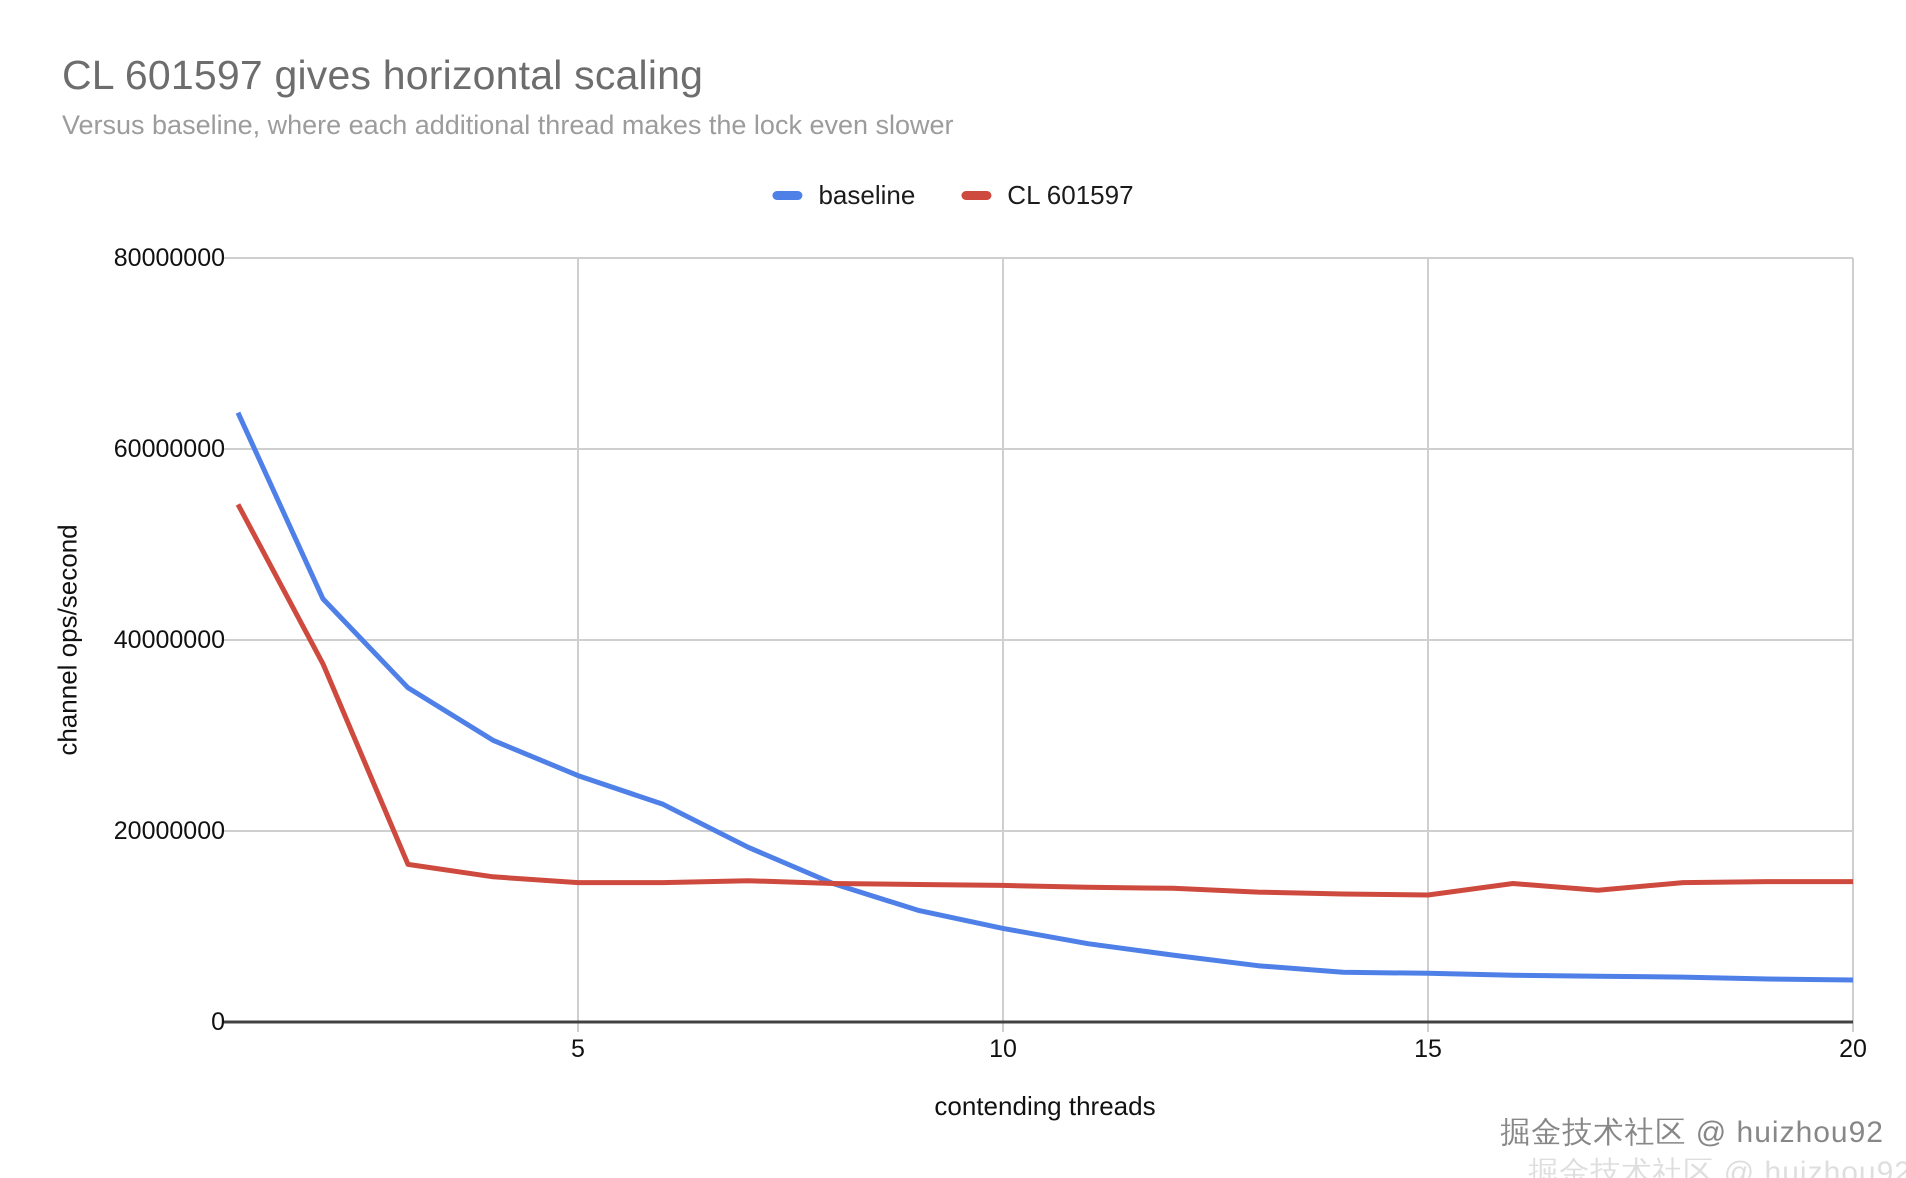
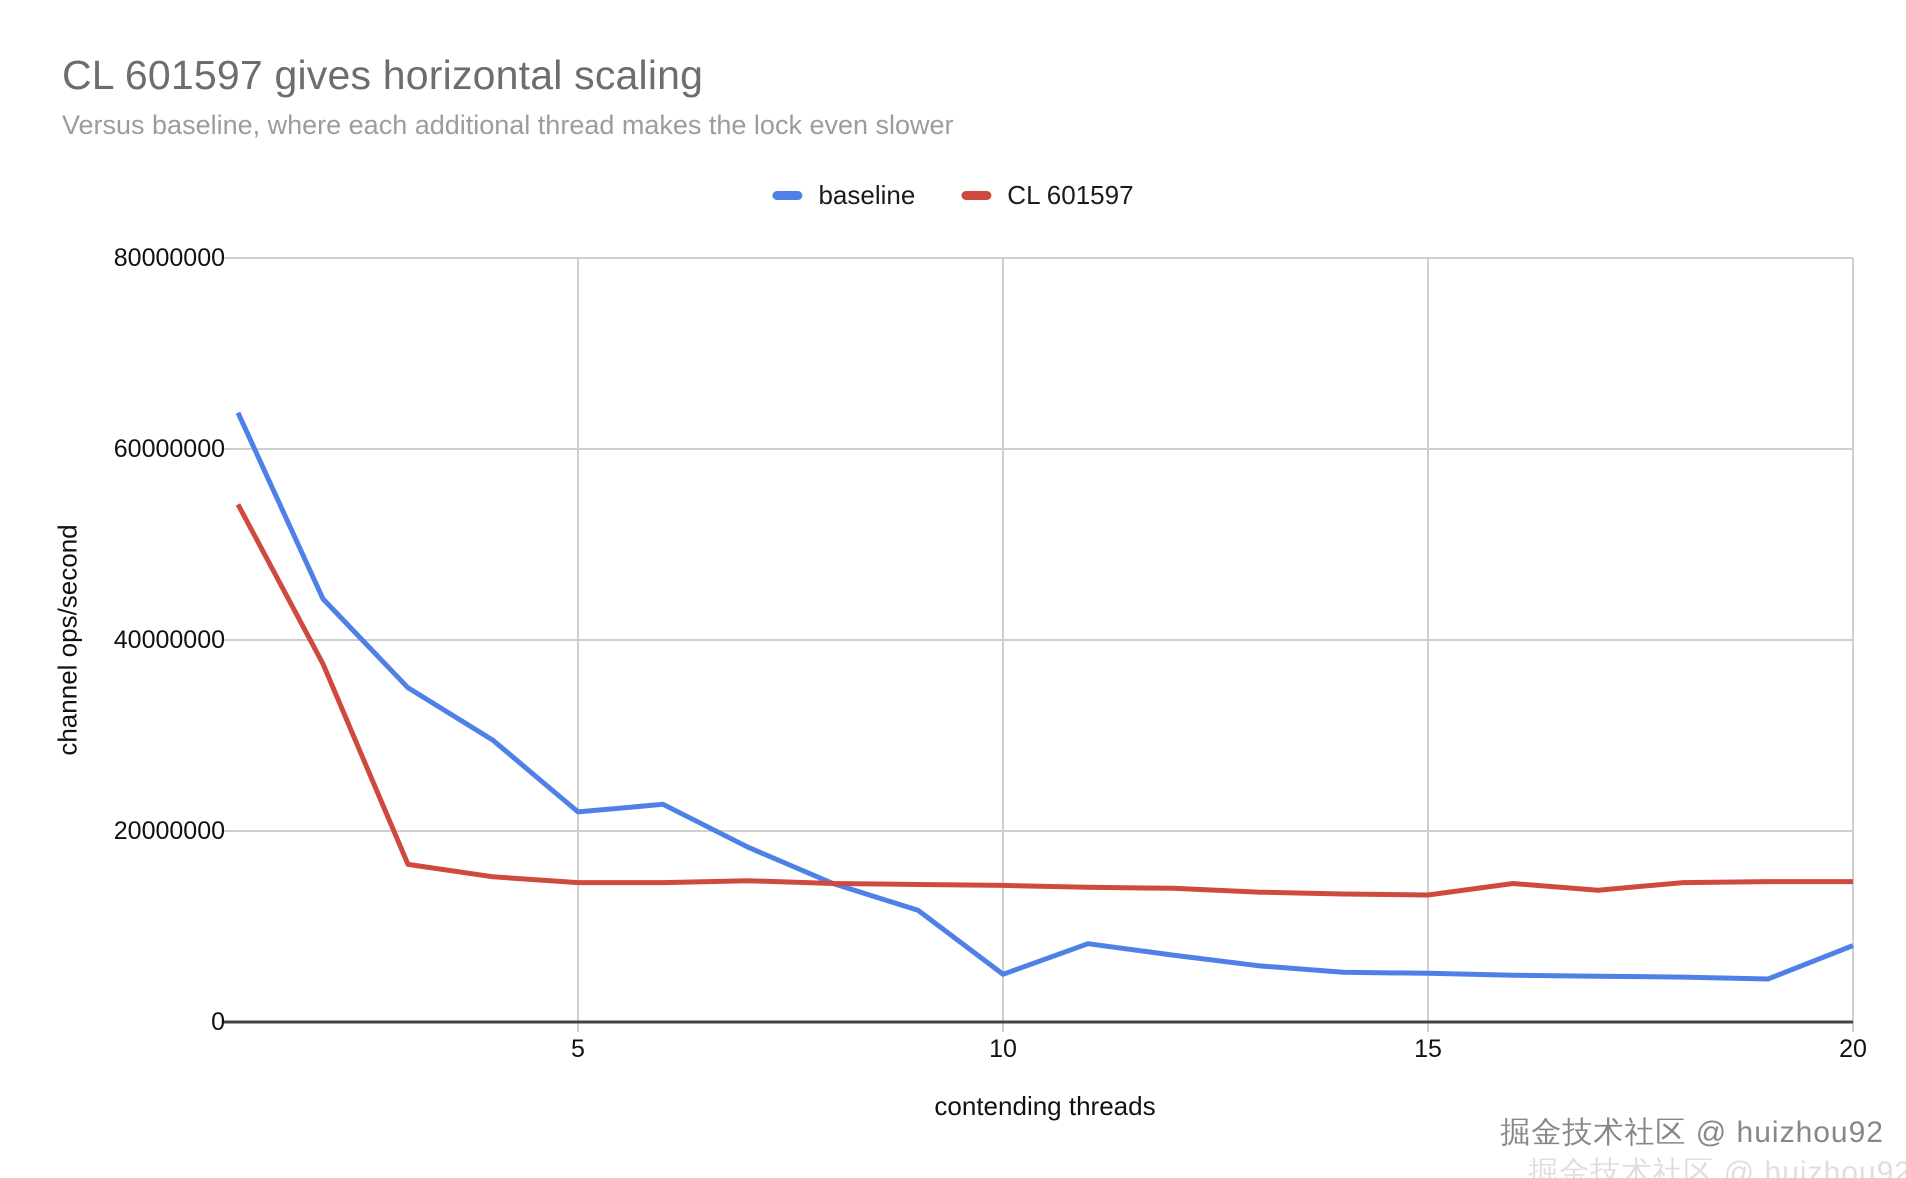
baseline/5: 26000000 -> 22000000
baseline/10: 10000000 -> 5000000
baseline/20: 4000000 -> 8000000
